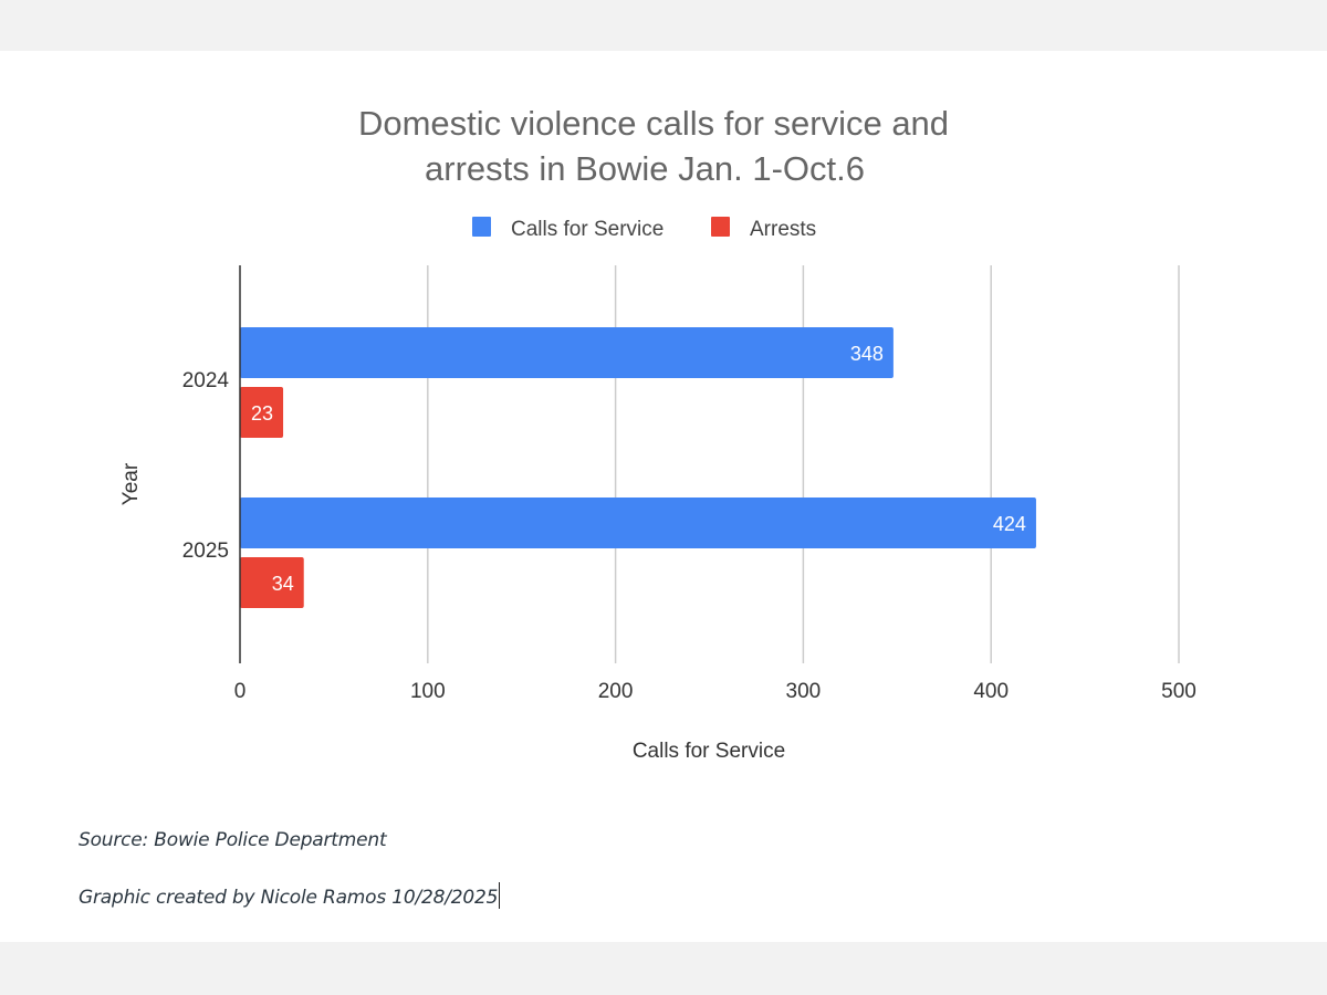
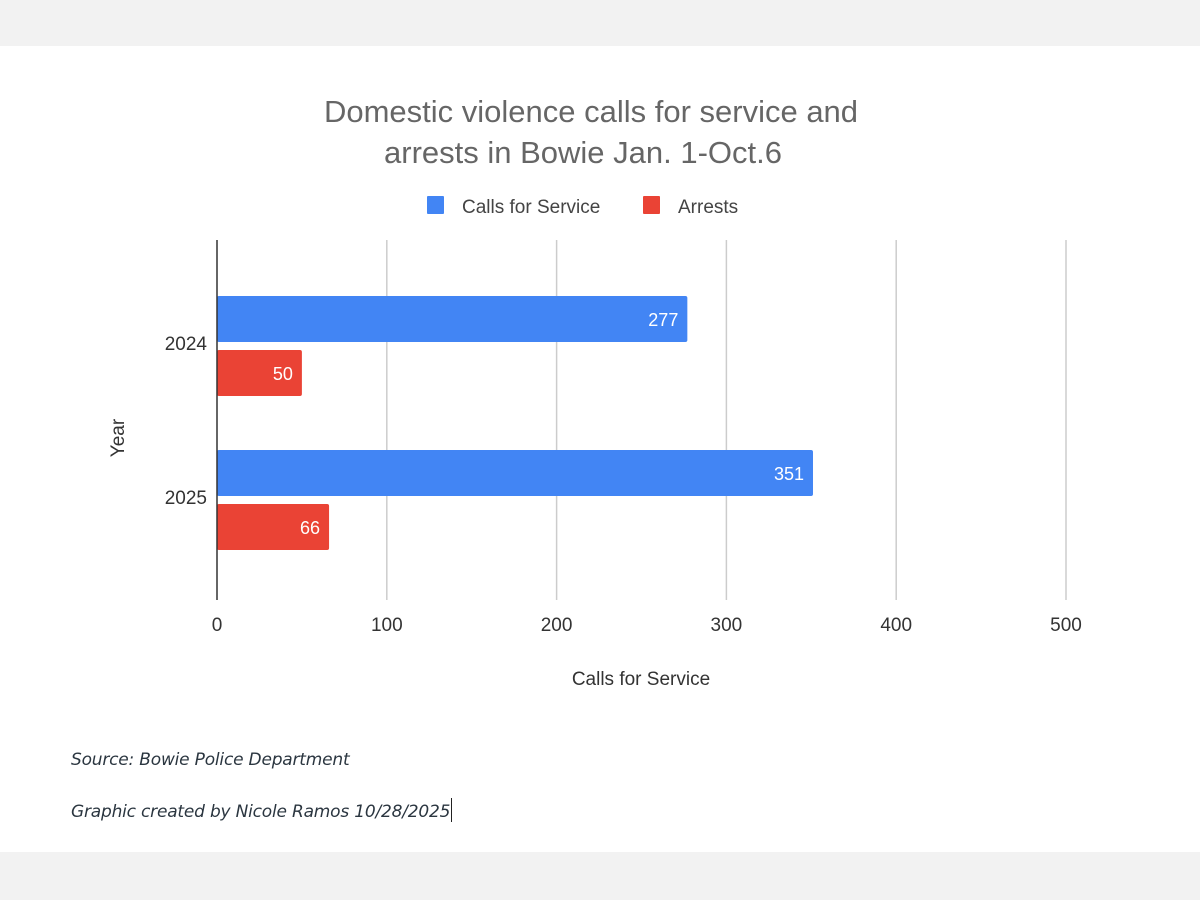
Calls for Service/2024: 348 -> 277
Arrests/2024: 23 -> 50
Calls for Service/2025: 424 -> 351
Arrests/2025: 34 -> 66
